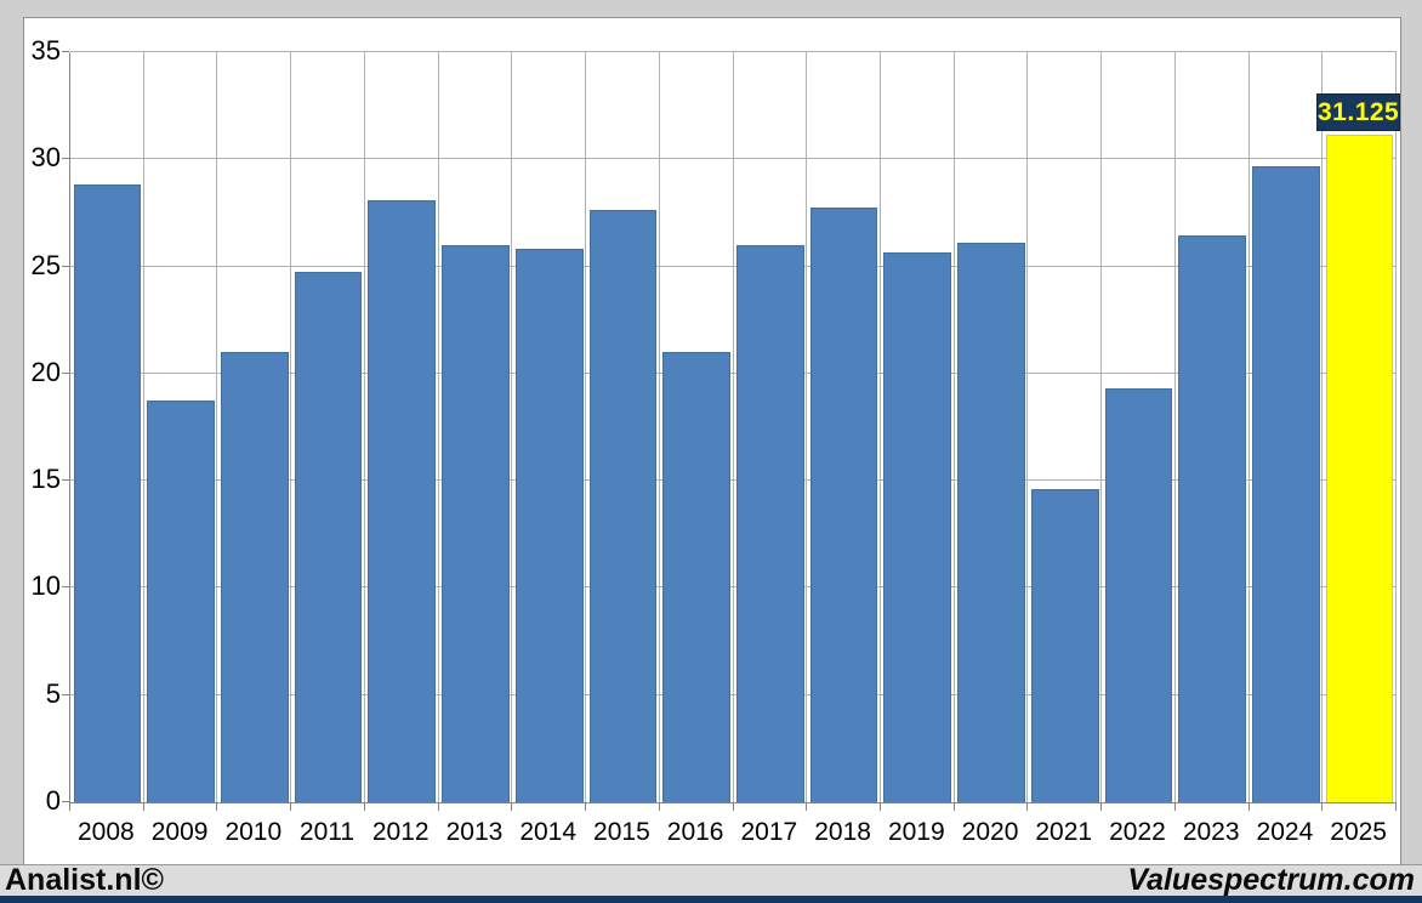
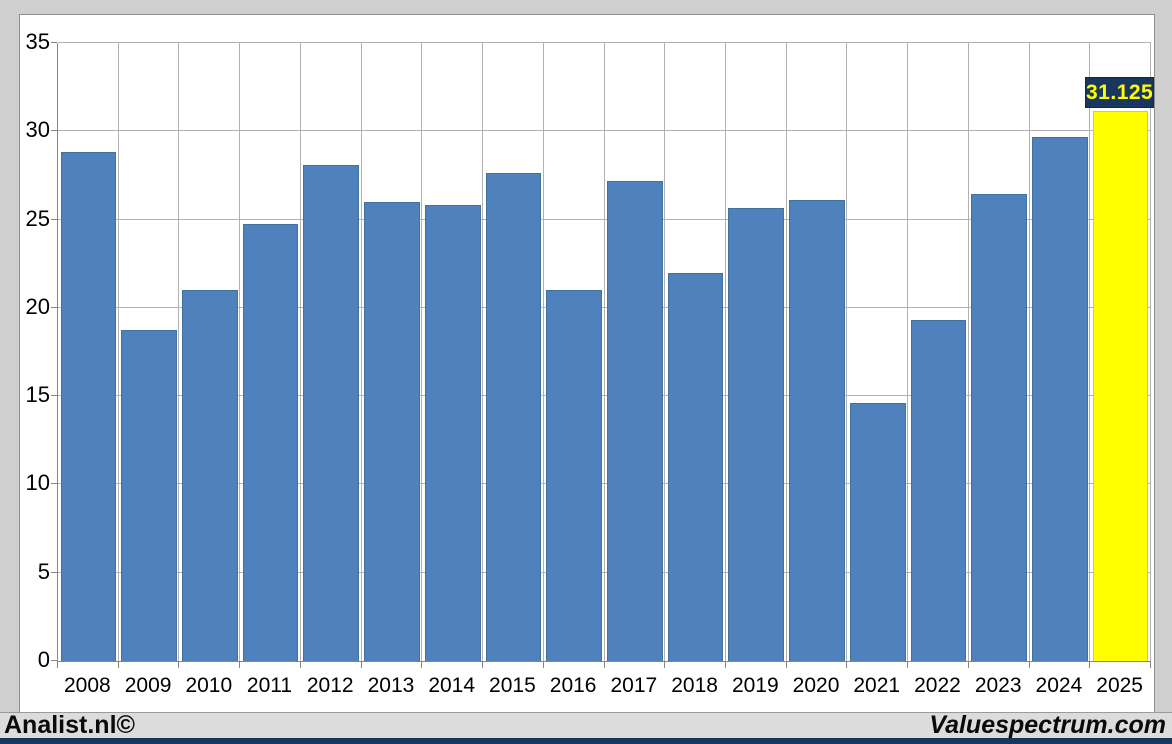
2017: 26.0 -> 27.2
2018: 27.8 -> 22.0
